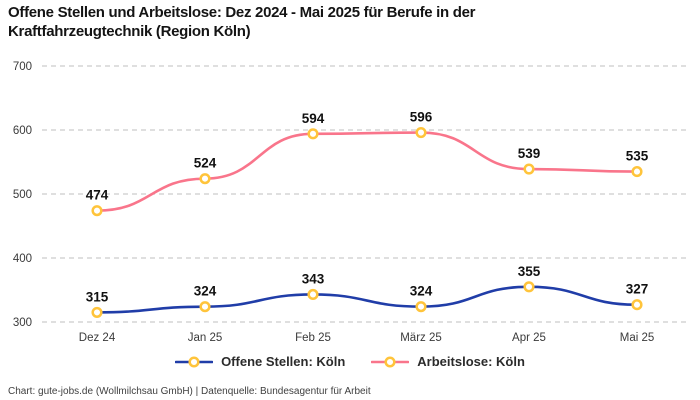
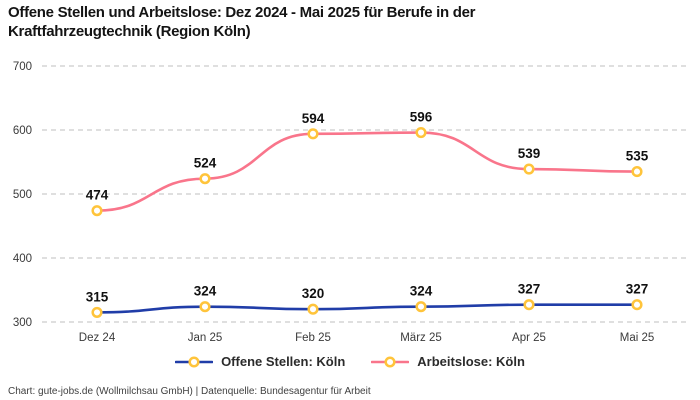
Offene Stellen: Köln/Feb 25: 343 -> 320
Offene Stellen: Köln/Apr 25: 355 -> 327
